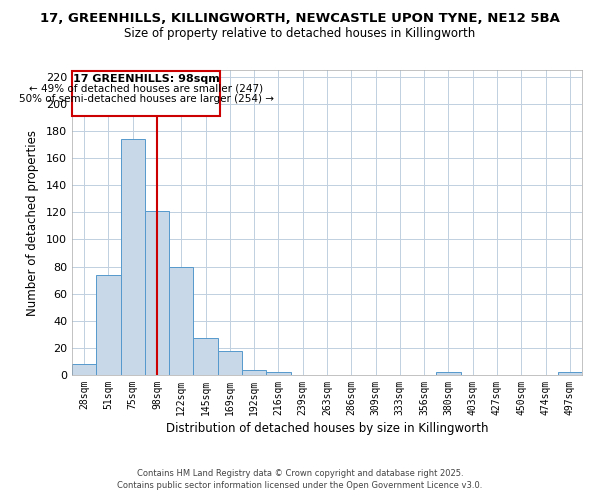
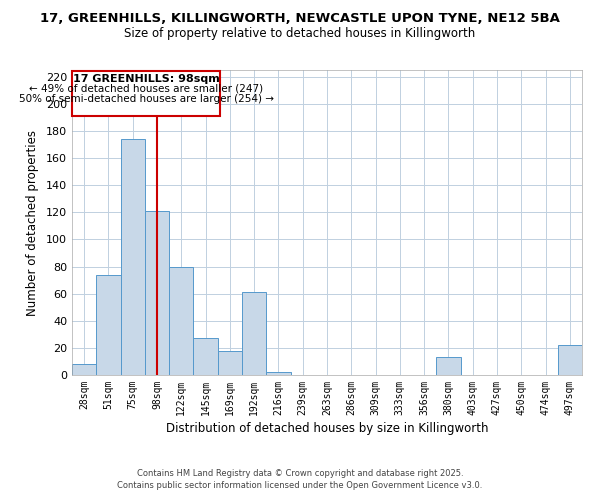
192sqm: 4 -> 61
380sqm: 2 -> 13
497sqm: 2 -> 22
